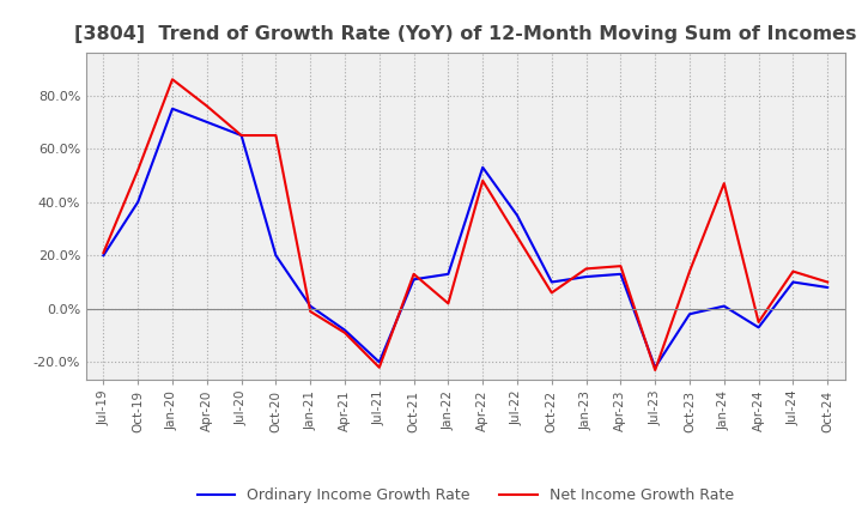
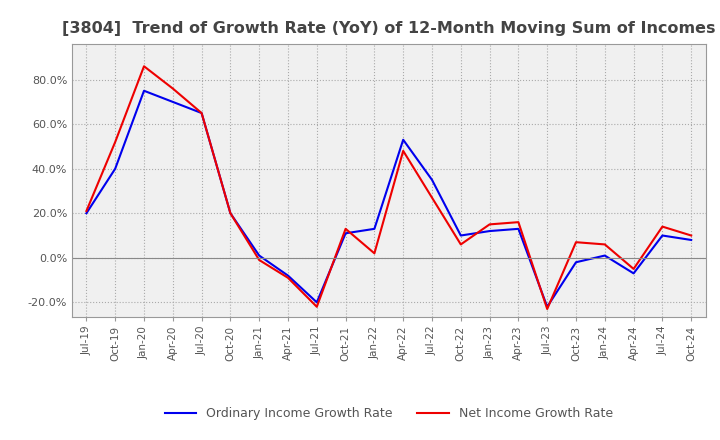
Net Income Growth Rate/Oct-20: 65% -> 20%
Net Income Growth Rate/Oct-23: 14% -> 7%
Net Income Growth Rate/Jan-24: 47% -> 6%
